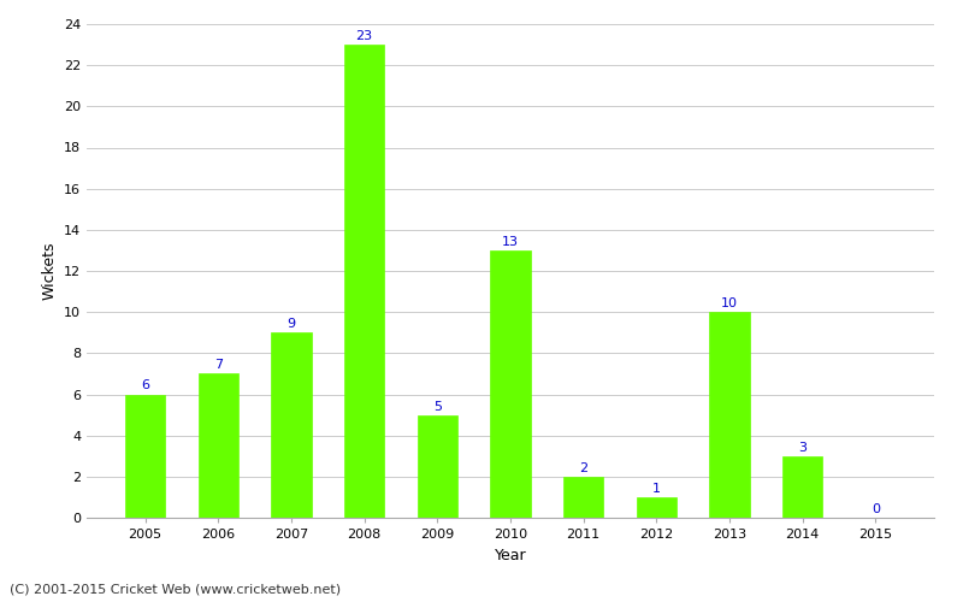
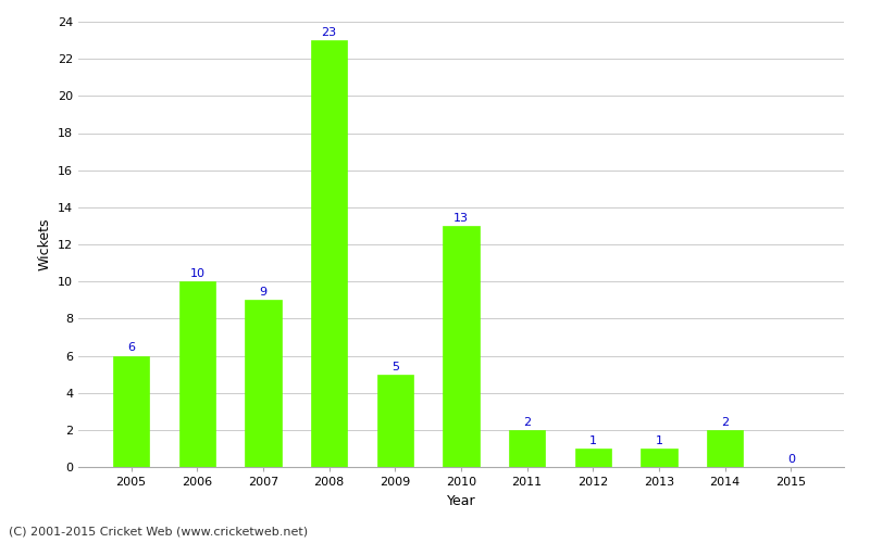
2006: 7 -> 10
2013: 10 -> 1
2014: 3 -> 2
